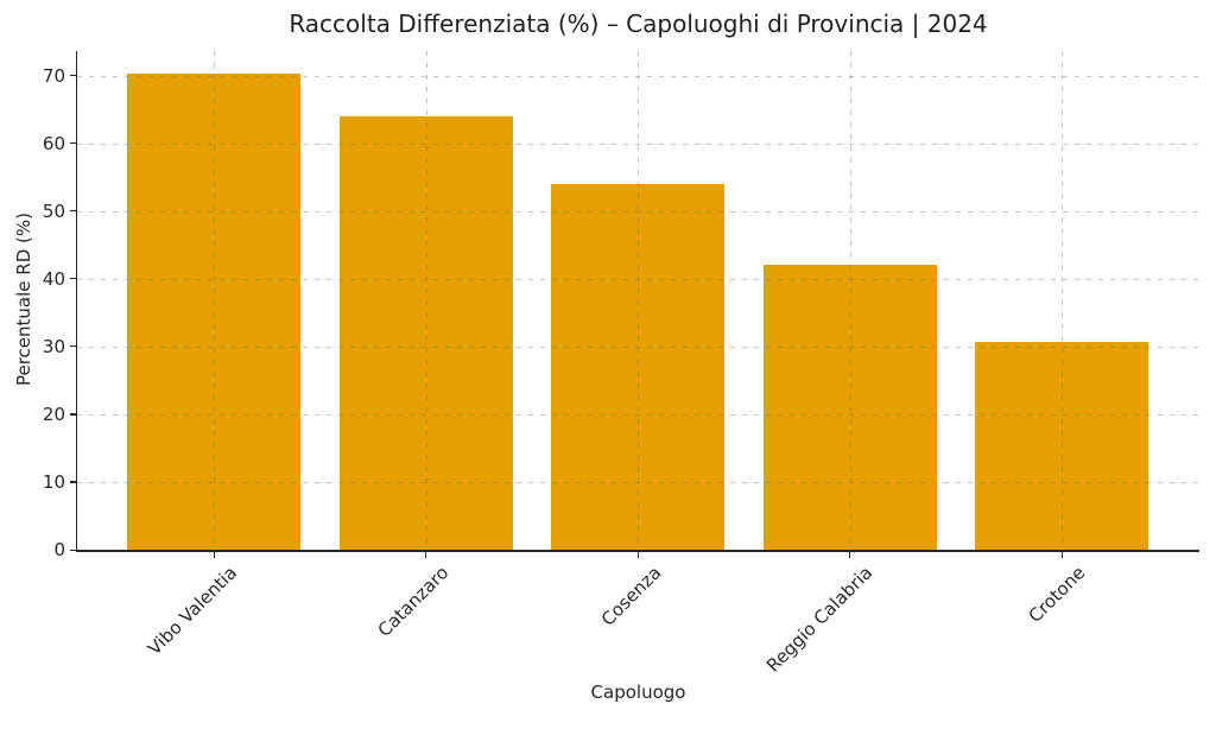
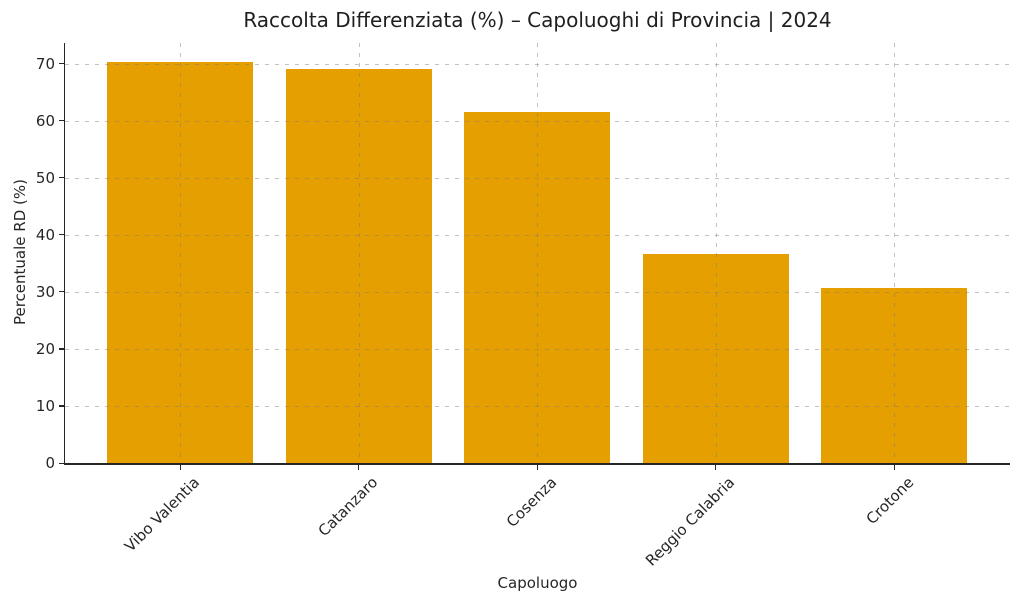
Catanzaro: 64 -> 69
Cosenza: 54 -> 62
Reggio Calabria: 42 -> 37
